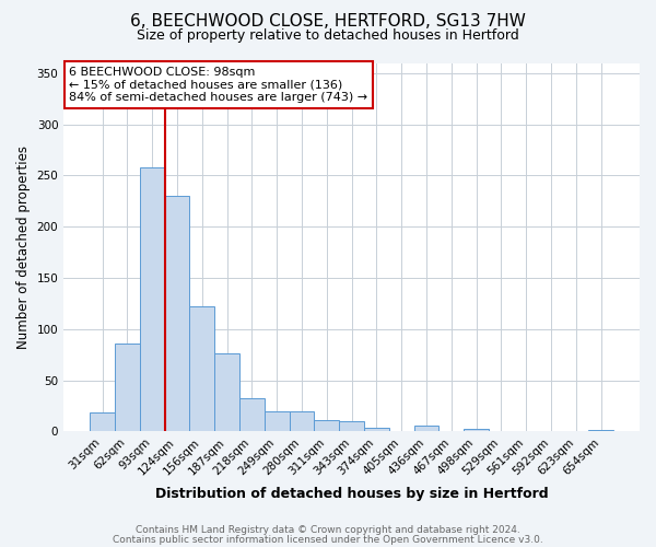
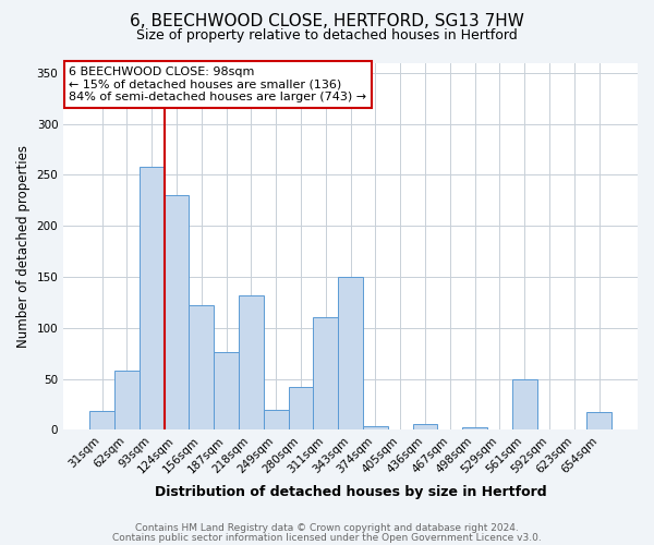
62sqm: 86 -> 58
218sqm: 33 -> 132
280sqm: 20 -> 42
311sqm: 11 -> 110
343sqm: 10 -> 150
561sqm: 1 -> 50
654sqm: 2 -> 18
